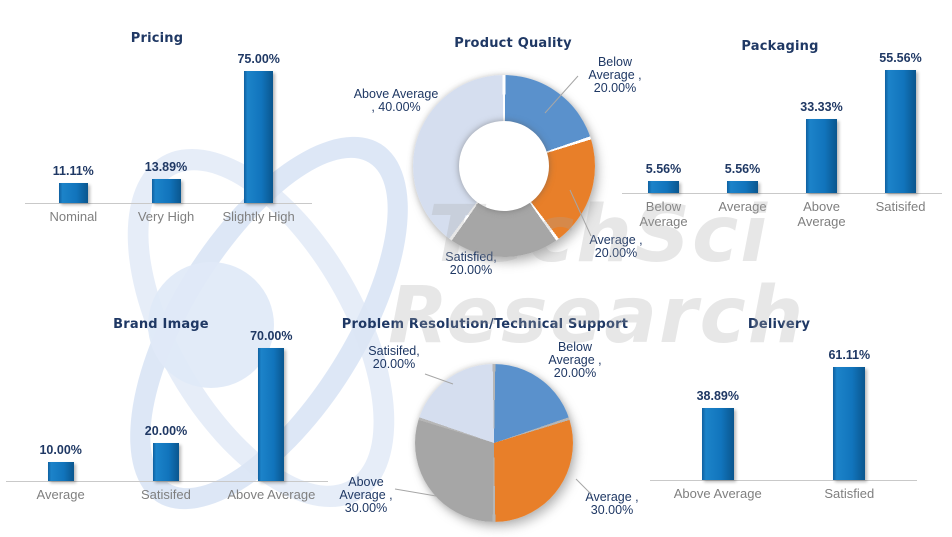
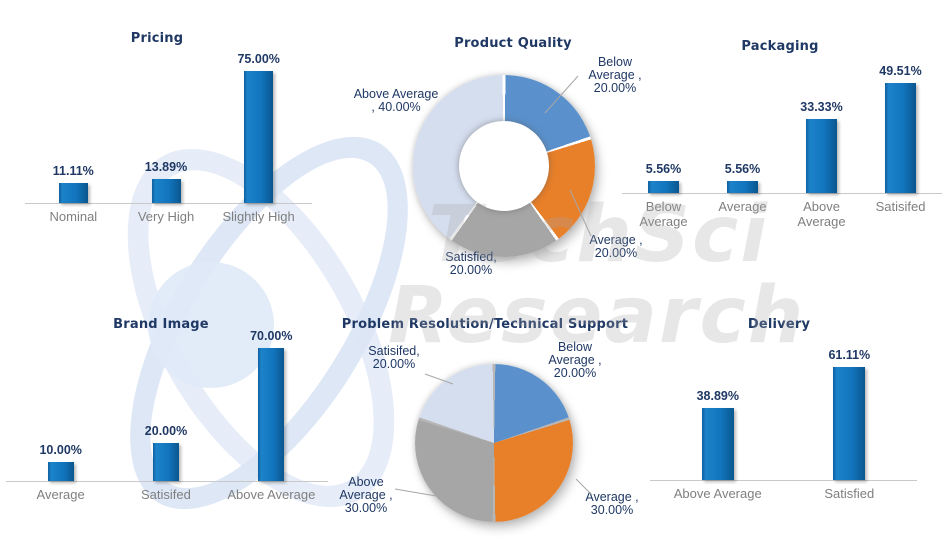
Packaging/Satisifed: 55.56% -> 49.51%
